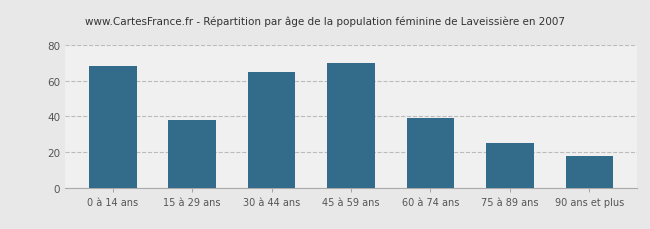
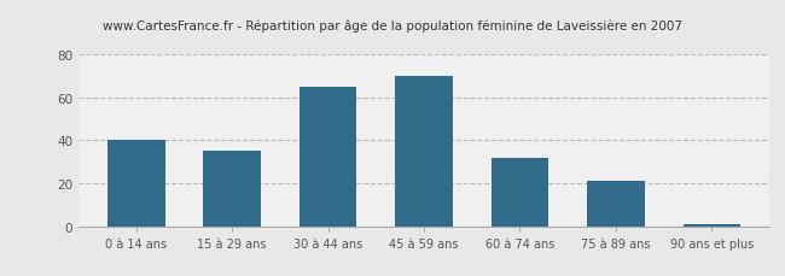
0 à 14 ans: 68 -> 40
15 à 29 ans: 38 -> 35
60 à 74 ans: 39 -> 32
75 à 89 ans: 25 -> 21
90 ans et plus: 18 -> 1
